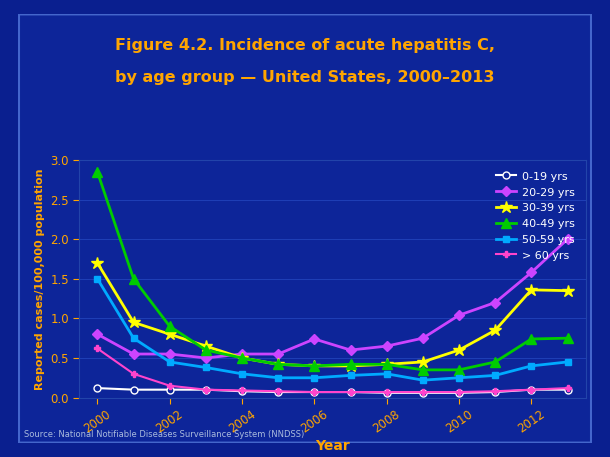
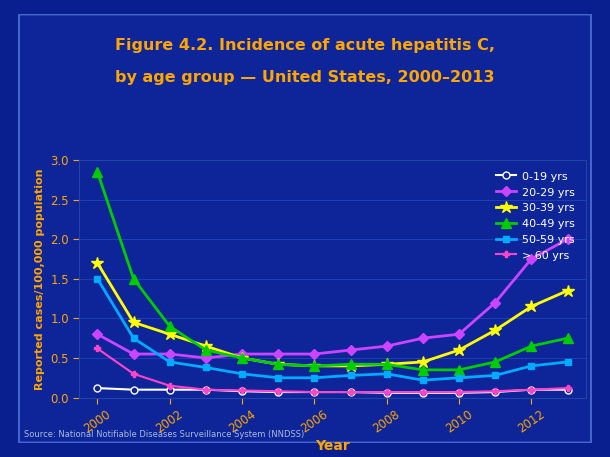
20-29 yrs/2006: 0.74 -> 0.55
20-29 yrs/2010: 1.04 -> 0.80
20-29 yrs/2012: 1.58 -> 1.75
30-39 yrs/2012: 1.36 -> 1.15
40-49 yrs/2012: 0.74 -> 0.65
